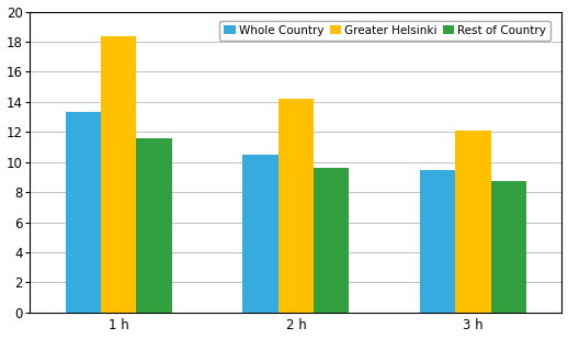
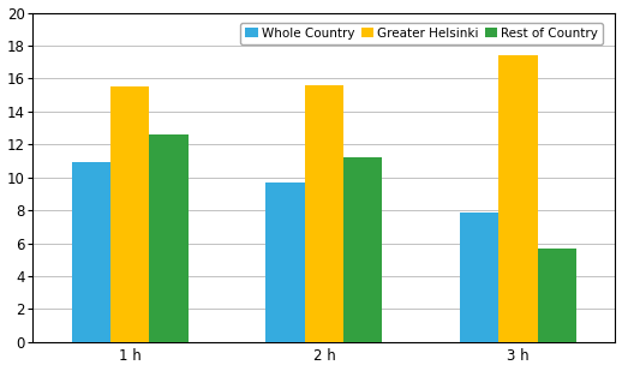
Whole Country/1 h: 13.3 -> 10.9
Greater Helsinki/1 h: 18.4 -> 15.5
Rest of Country/1 h: 11.6 -> 12.6
Whole Country/2 h: 10.5 -> 9.7
Greater Helsinki/2 h: 14.2 -> 15.6
Rest of Country/2 h: 9.6 -> 11.2
Whole Country/3 h: 9.5 -> 7.9
Greater Helsinki/3 h: 12.1 -> 17.4
Rest of Country/3 h: 8.8 -> 5.7
